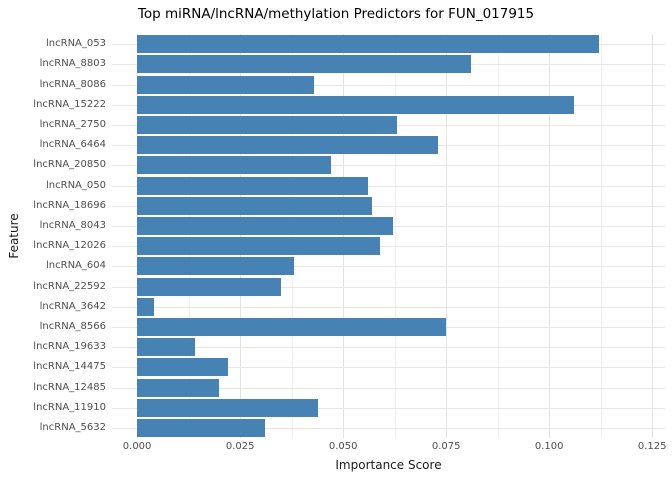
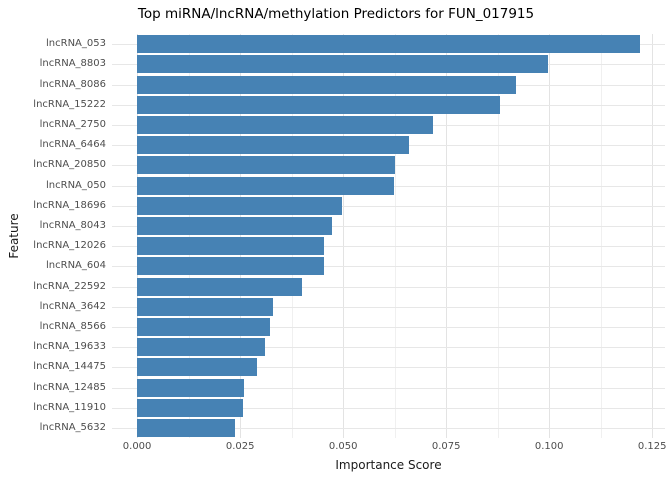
lncRNA_053: 0.112 -> 0.122
lncRNA_8803: 0.081 -> 0.100
lncRNA_8086: 0.043 -> 0.092
lncRNA_15222: 0.106 -> 0.088
lncRNA_2750: 0.063 -> 0.072
lncRNA_6464: 0.073 -> 0.066
lncRNA_20850: 0.047 -> 0.063
lncRNA_050: 0.056 -> 0.062
lncRNA_18696: 0.057 -> 0.050
lncRNA_8043: 0.062 -> 0.047
lncRNA_12026: 0.059 -> 0.045
lncRNA_604: 0.038 -> 0.045
lncRNA_22592: 0.035 -> 0.040
lncRNA_3642: 0.004 -> 0.033
lncRNA_8566: 0.075 -> 0.032
lncRNA_19633: 0.014 -> 0.031
lncRNA_14475: 0.022 -> 0.029
lncRNA_12485: 0.020 -> 0.026
lncRNA_11910: 0.044 -> 0.026
lncRNA_5632: 0.031 -> 0.024
